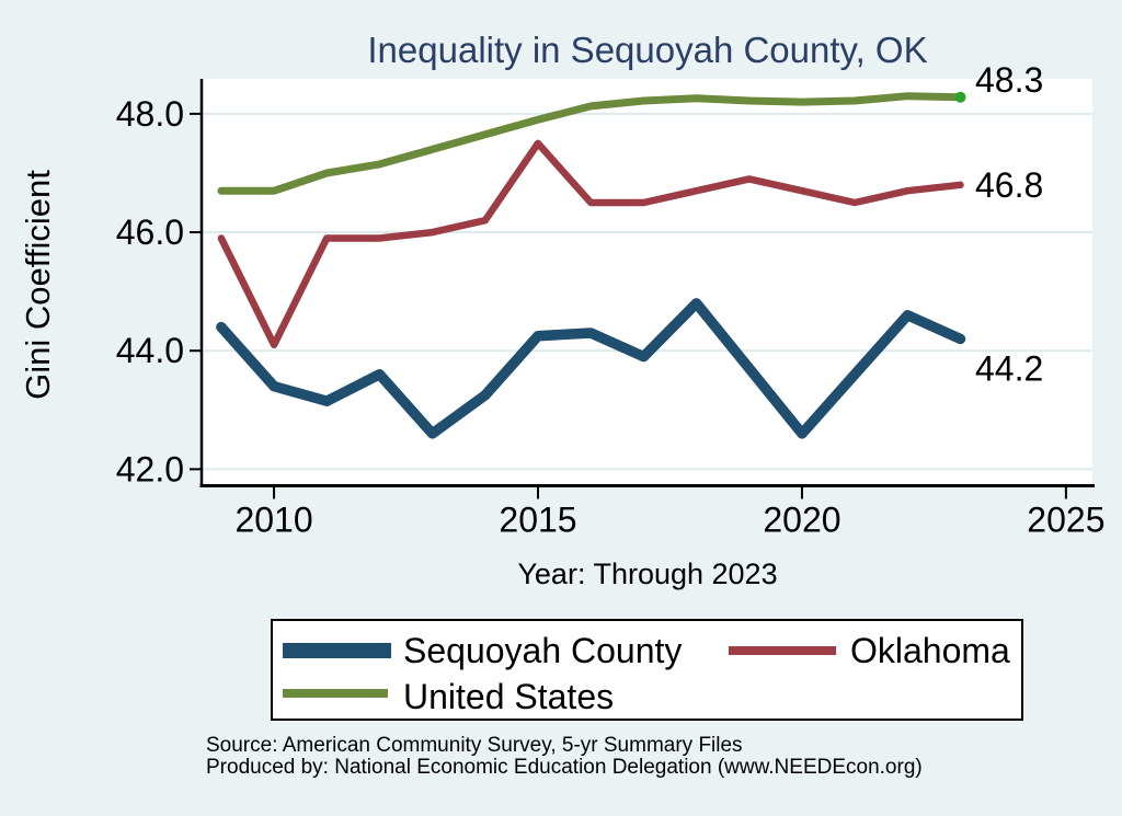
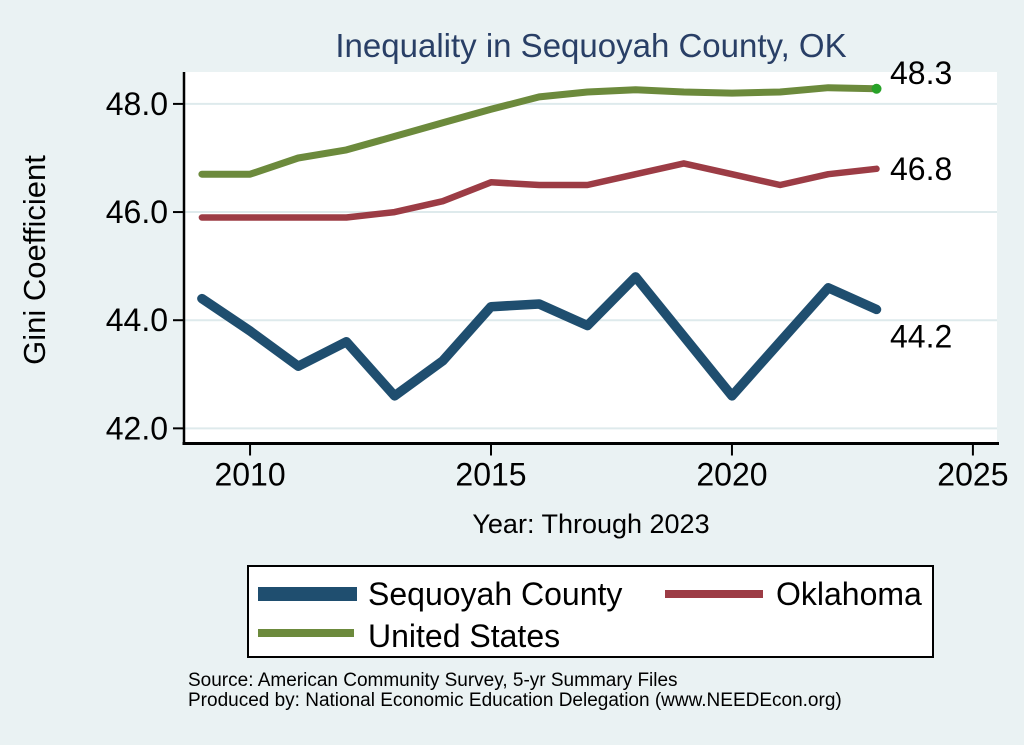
Sequoyah County/2010: 43.4 -> 43.8
Oklahoma/2010: 44.1 -> 45.9
Oklahoma/2015: 47.5 -> 46.5
